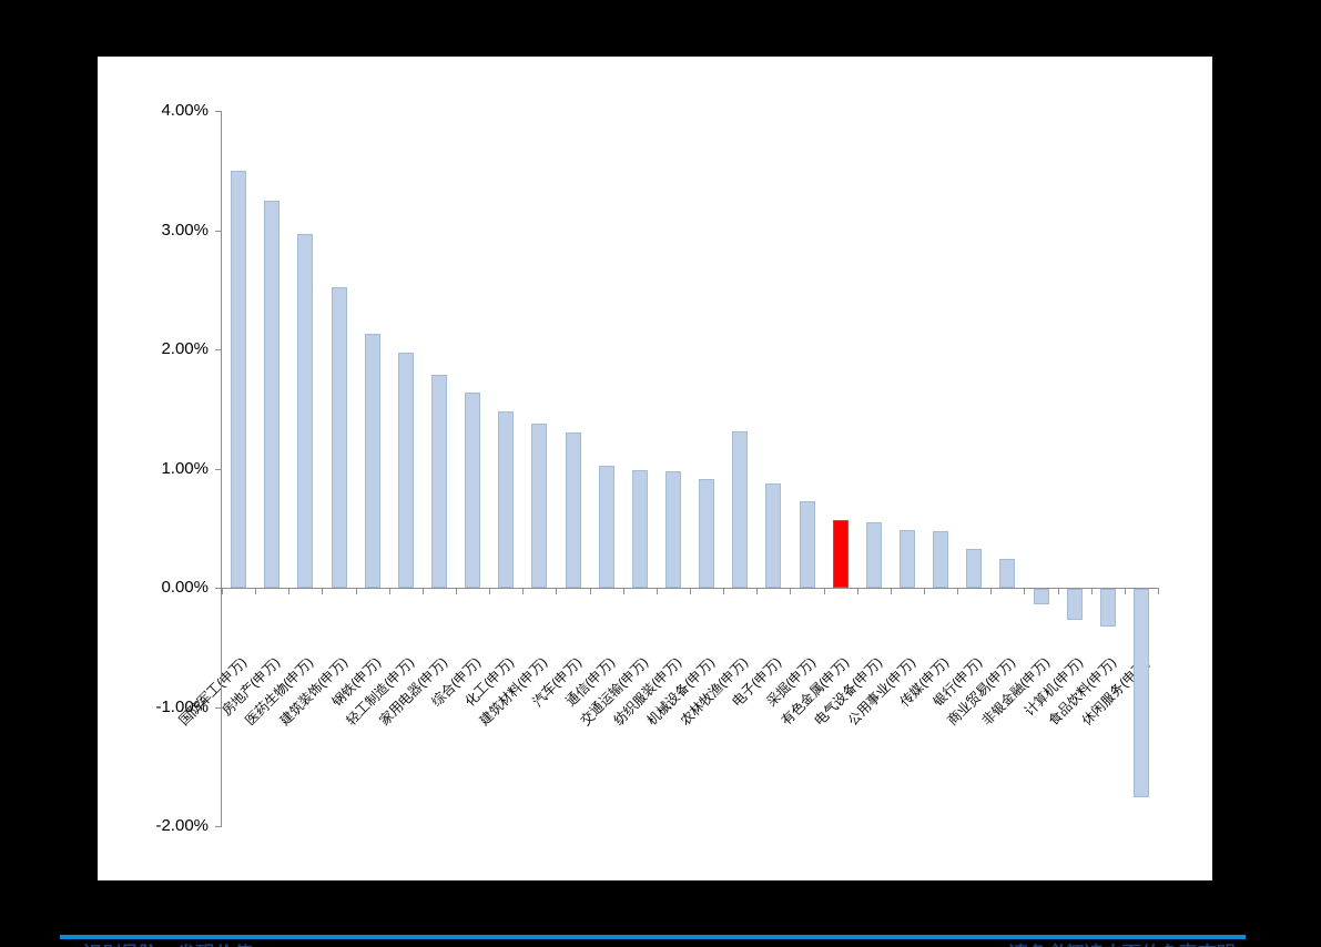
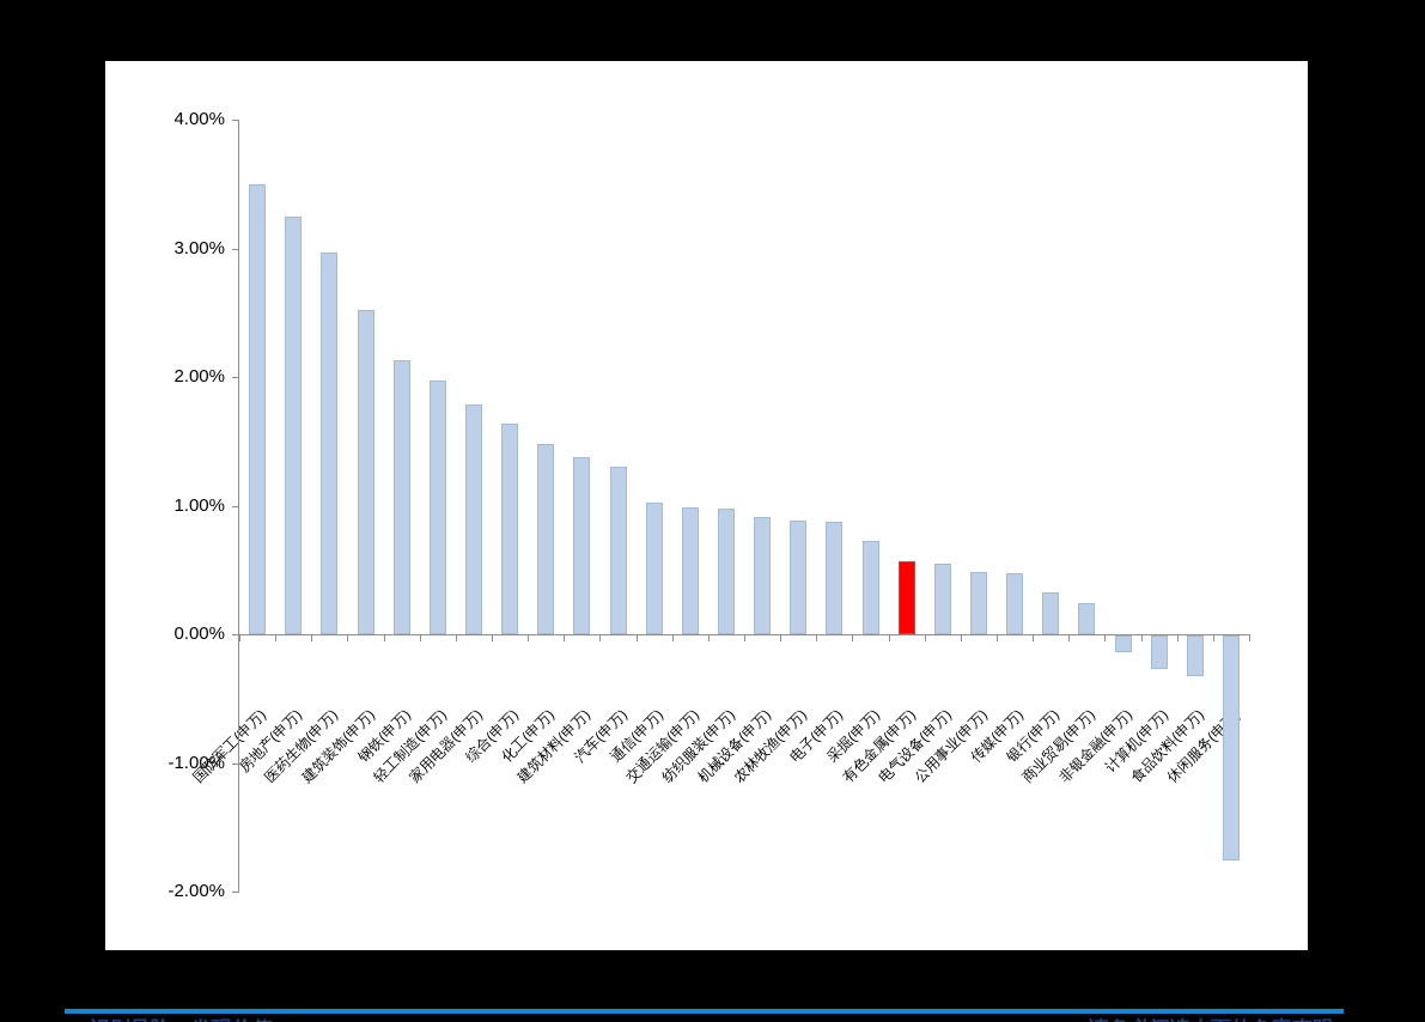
农林牧渔(申万): 1.31% -> 0.88%
